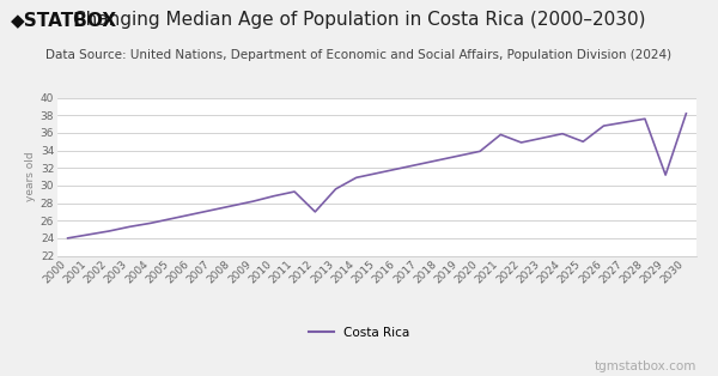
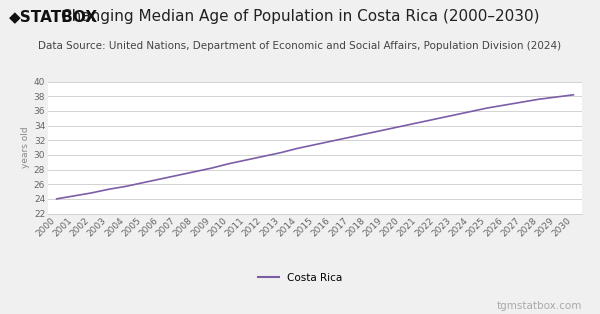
2012: 27.0 -> 29.8
2013: 29.6 -> 30.3
2021: 35.8 -> 34.4
2025: 35.0 -> 36.4
2029: 31.2 -> 37.9
